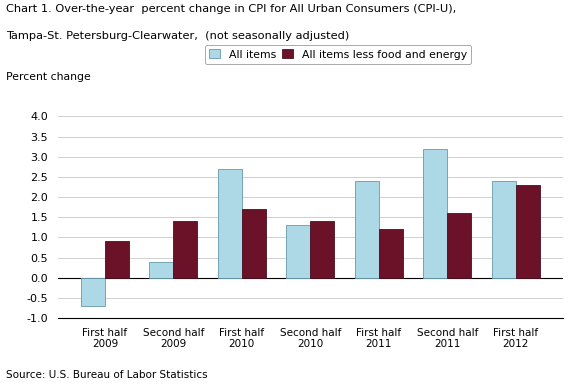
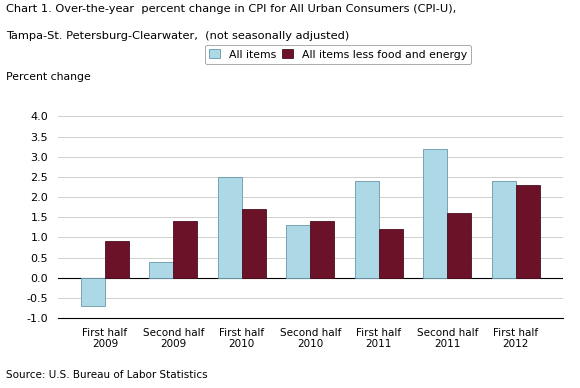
All items/First half 2010: 2.7 -> 2.5
